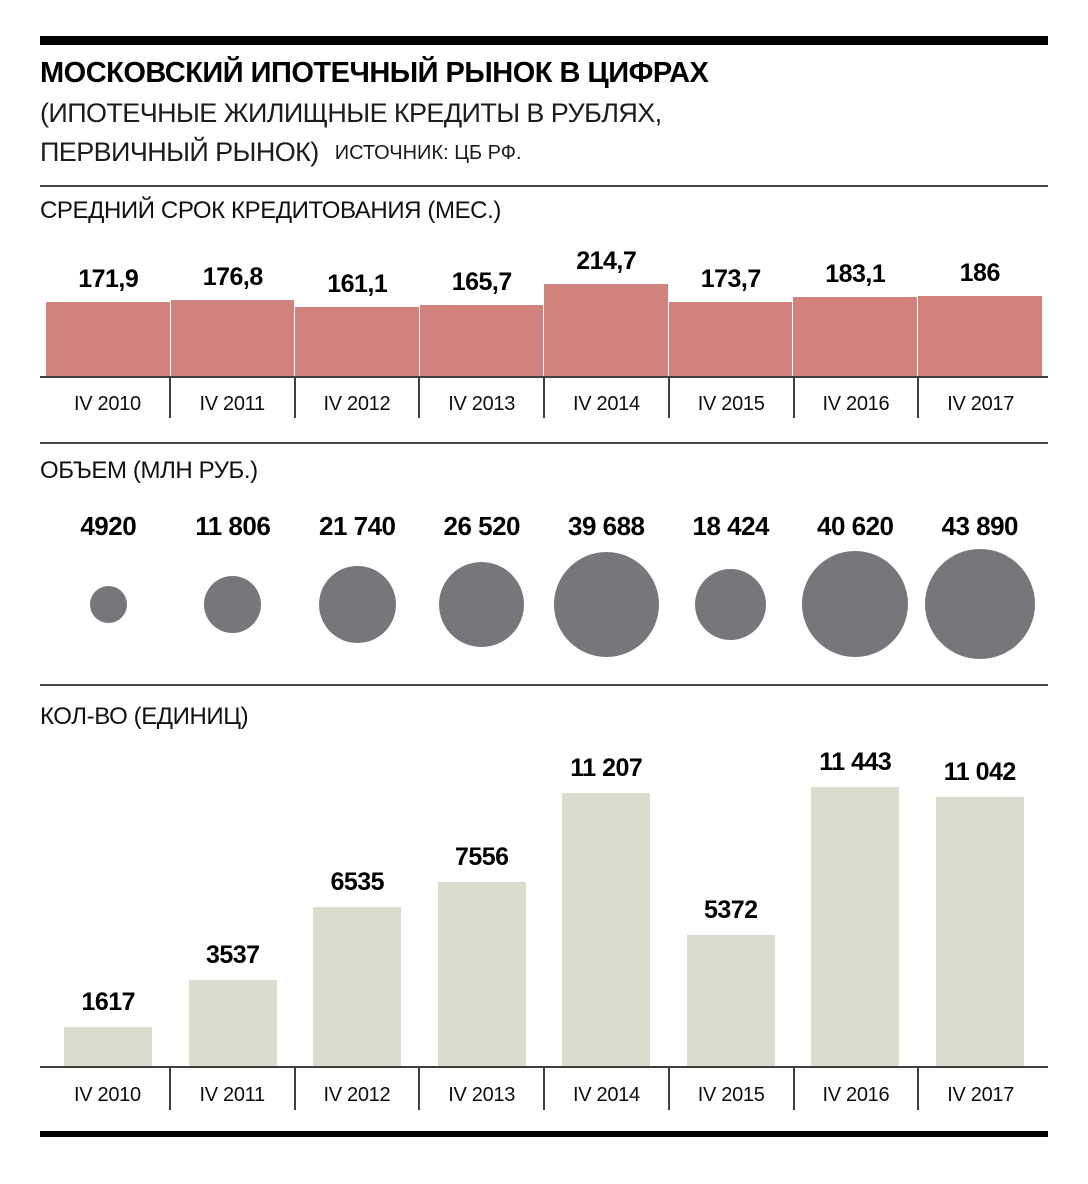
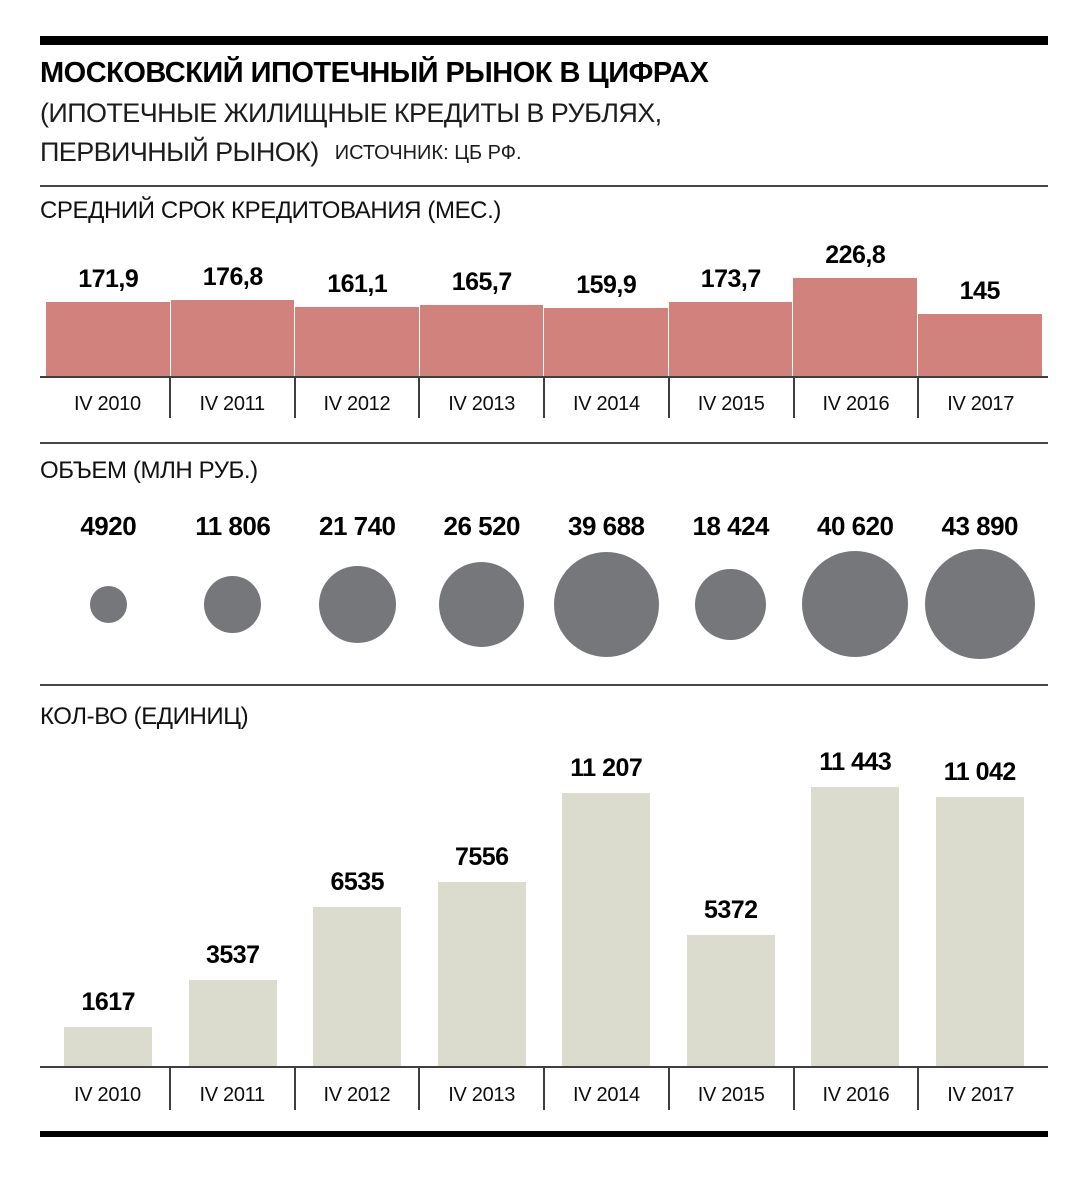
СРЕДНИЙ СРОК КРЕДИТОВАНИЯ (МЕС.)/IV 2014: 214,7 -> 159,9
СРЕДНИЙ СРОК КРЕДИТОВАНИЯ (МЕС.)/IV 2016: 183,1 -> 226,8
СРЕДНИЙ СРОК КРЕДИТОВАНИЯ (МЕС.)/IV 2017: 186 -> 145
